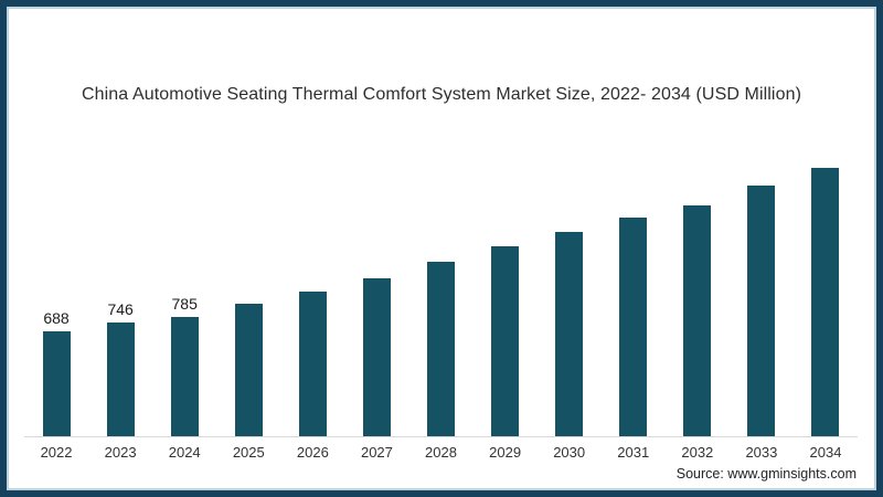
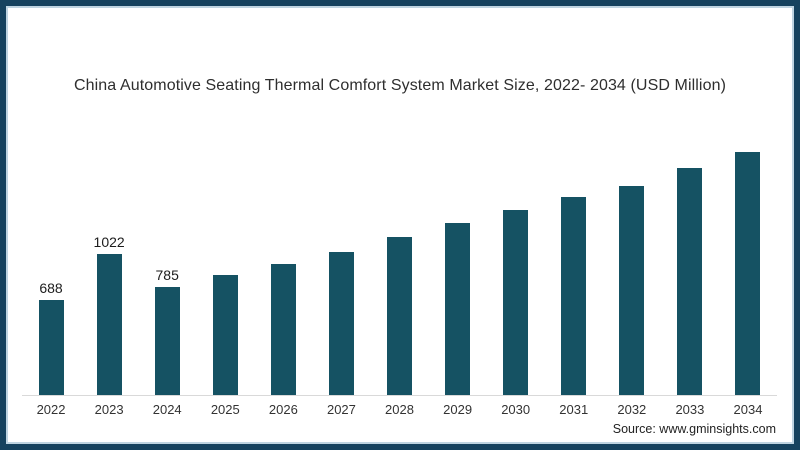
2023: 746 -> 1022
